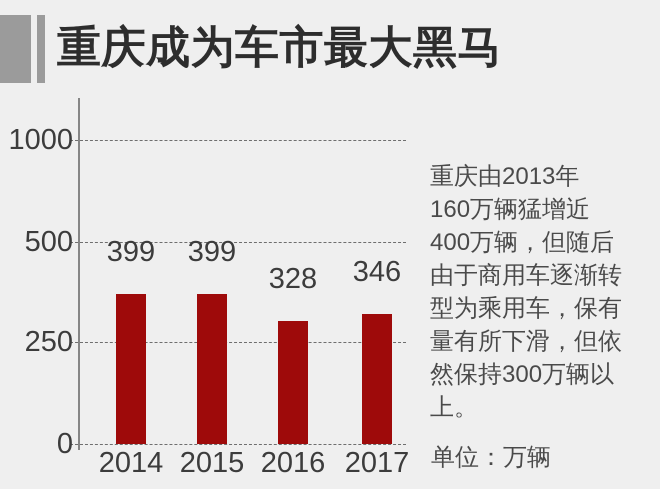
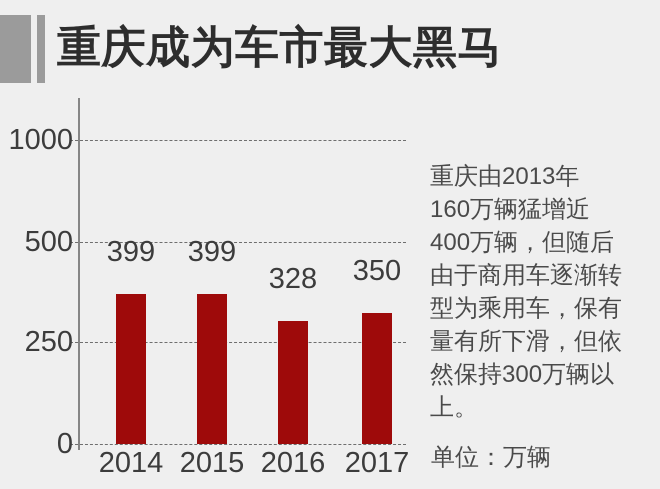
2017: 346 -> 350
